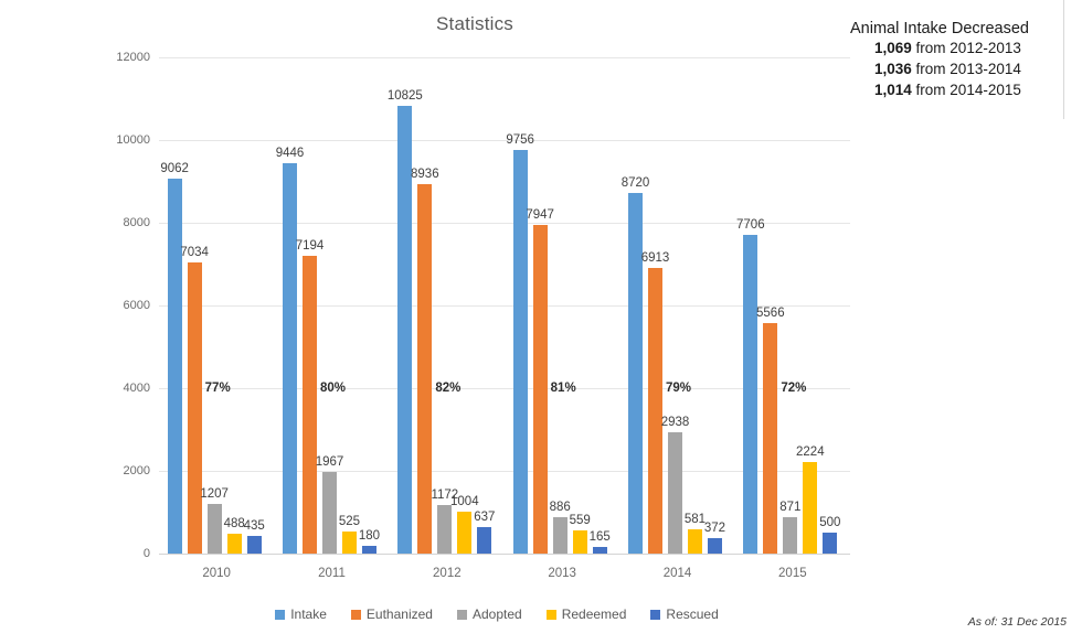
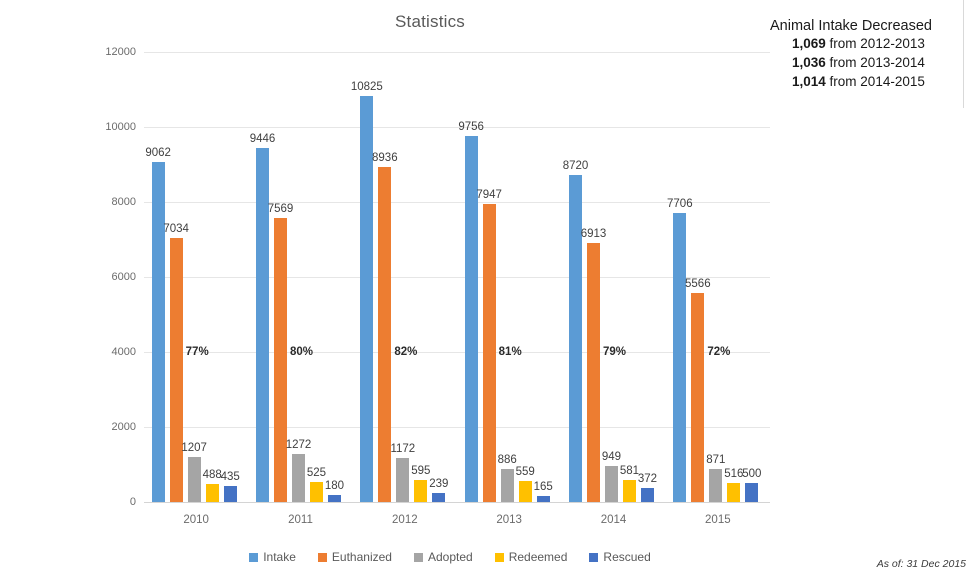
Euthanized/2011: 7194 -> 7569
Adopted/2011: 1967 -> 1272
Redeemed/2012: 1004 -> 595
Rescued/2012: 637 -> 239
Adopted/2014: 2938 -> 949
Redeemed/2015: 2224 -> 516
